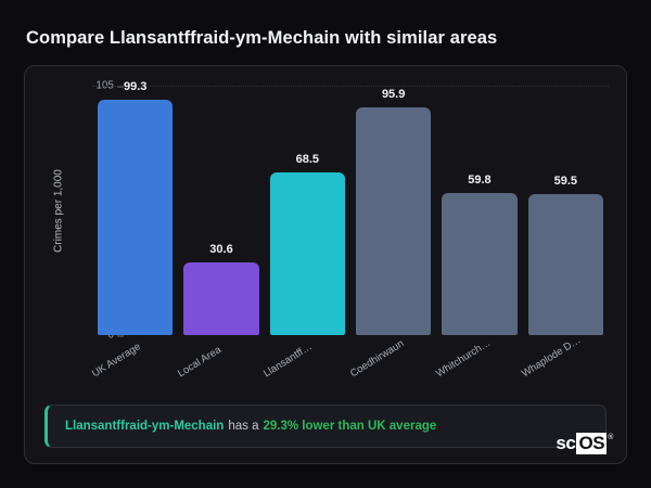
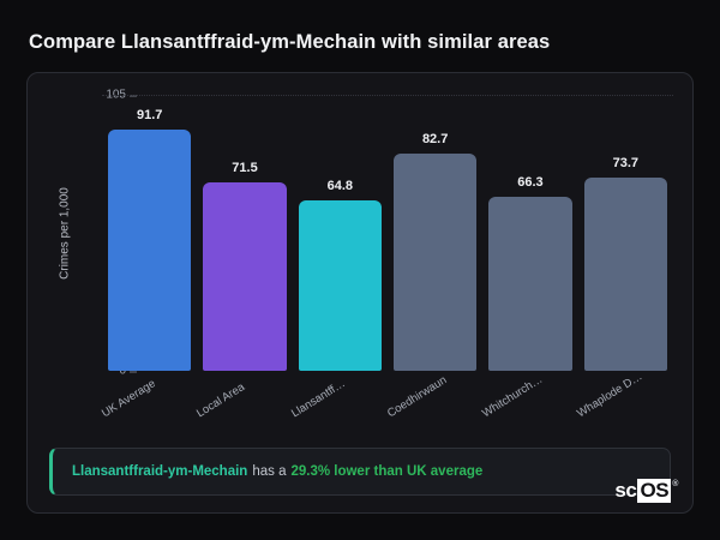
UK Average: 99.3 -> 91.7
Local Area: 30.6 -> 71.5
Llansantff…: 68.5 -> 64.8
Coedhirwaun: 95.9 -> 82.7
Whitchurch…: 59.8 -> 66.3
Whaplode D…: 59.5 -> 73.7
